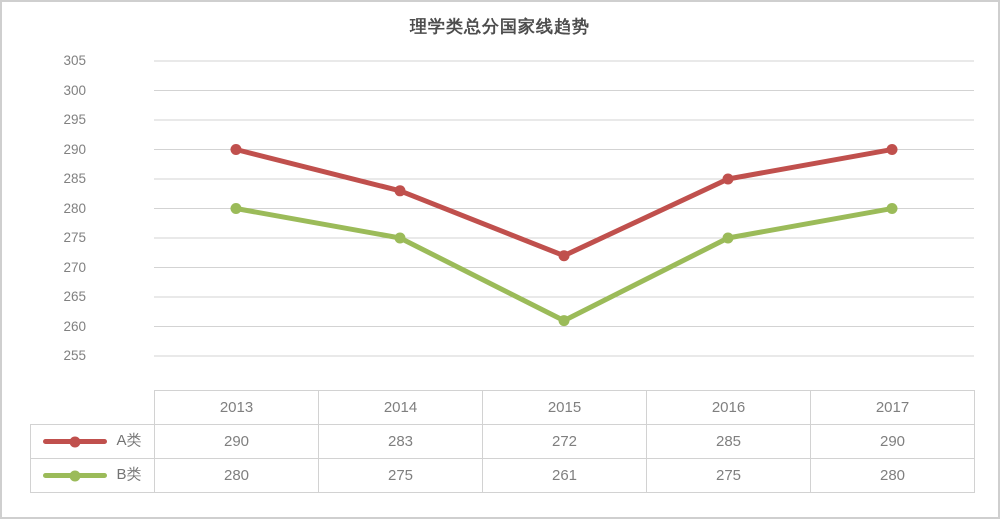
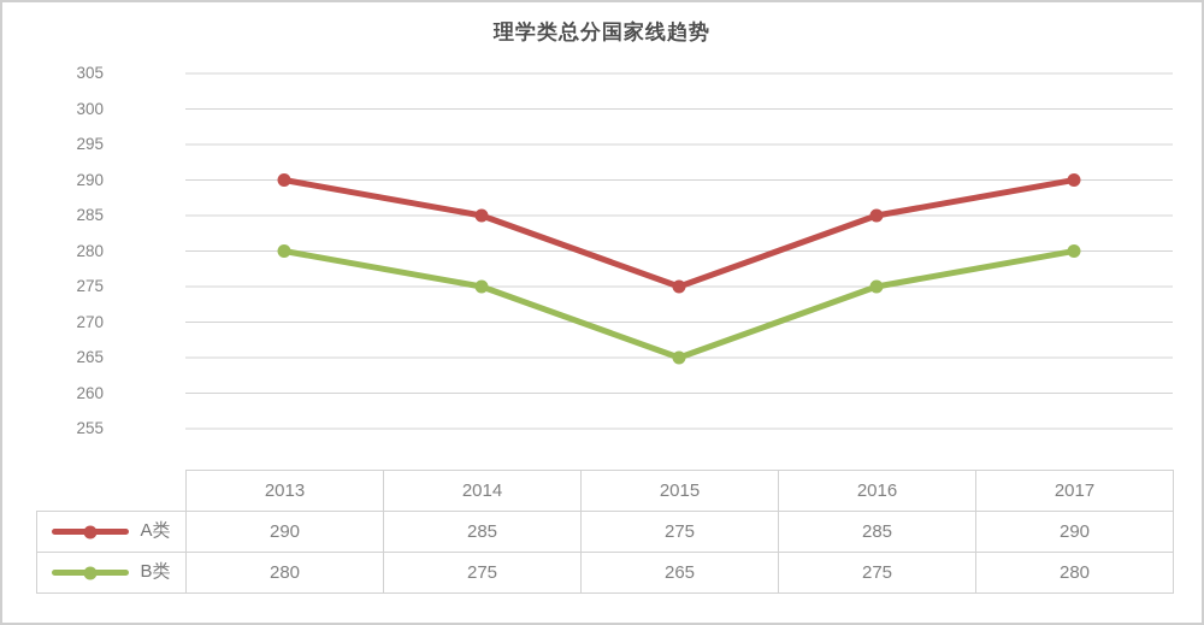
A类/2014: 283 -> 285
A类/2015: 272 -> 275
B类/2015: 261 -> 265
